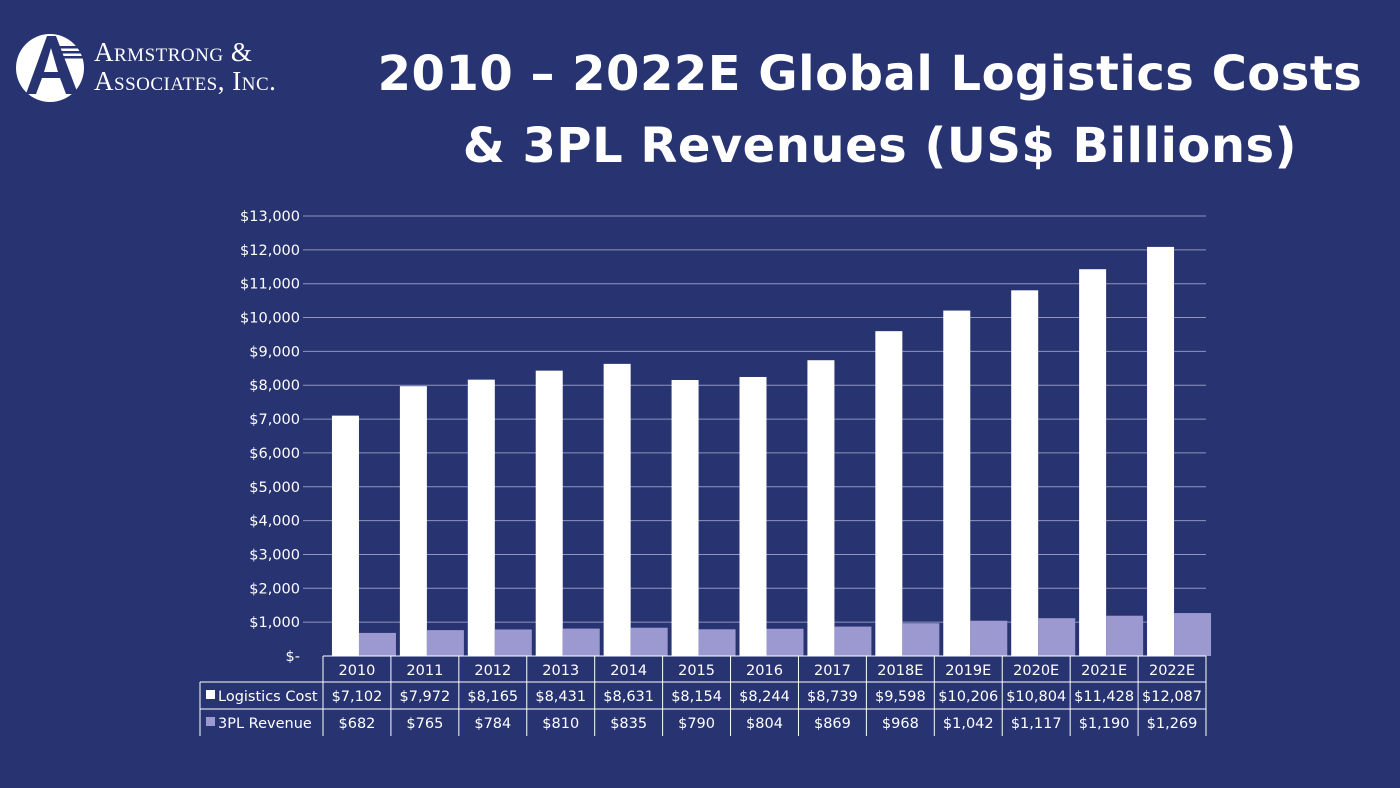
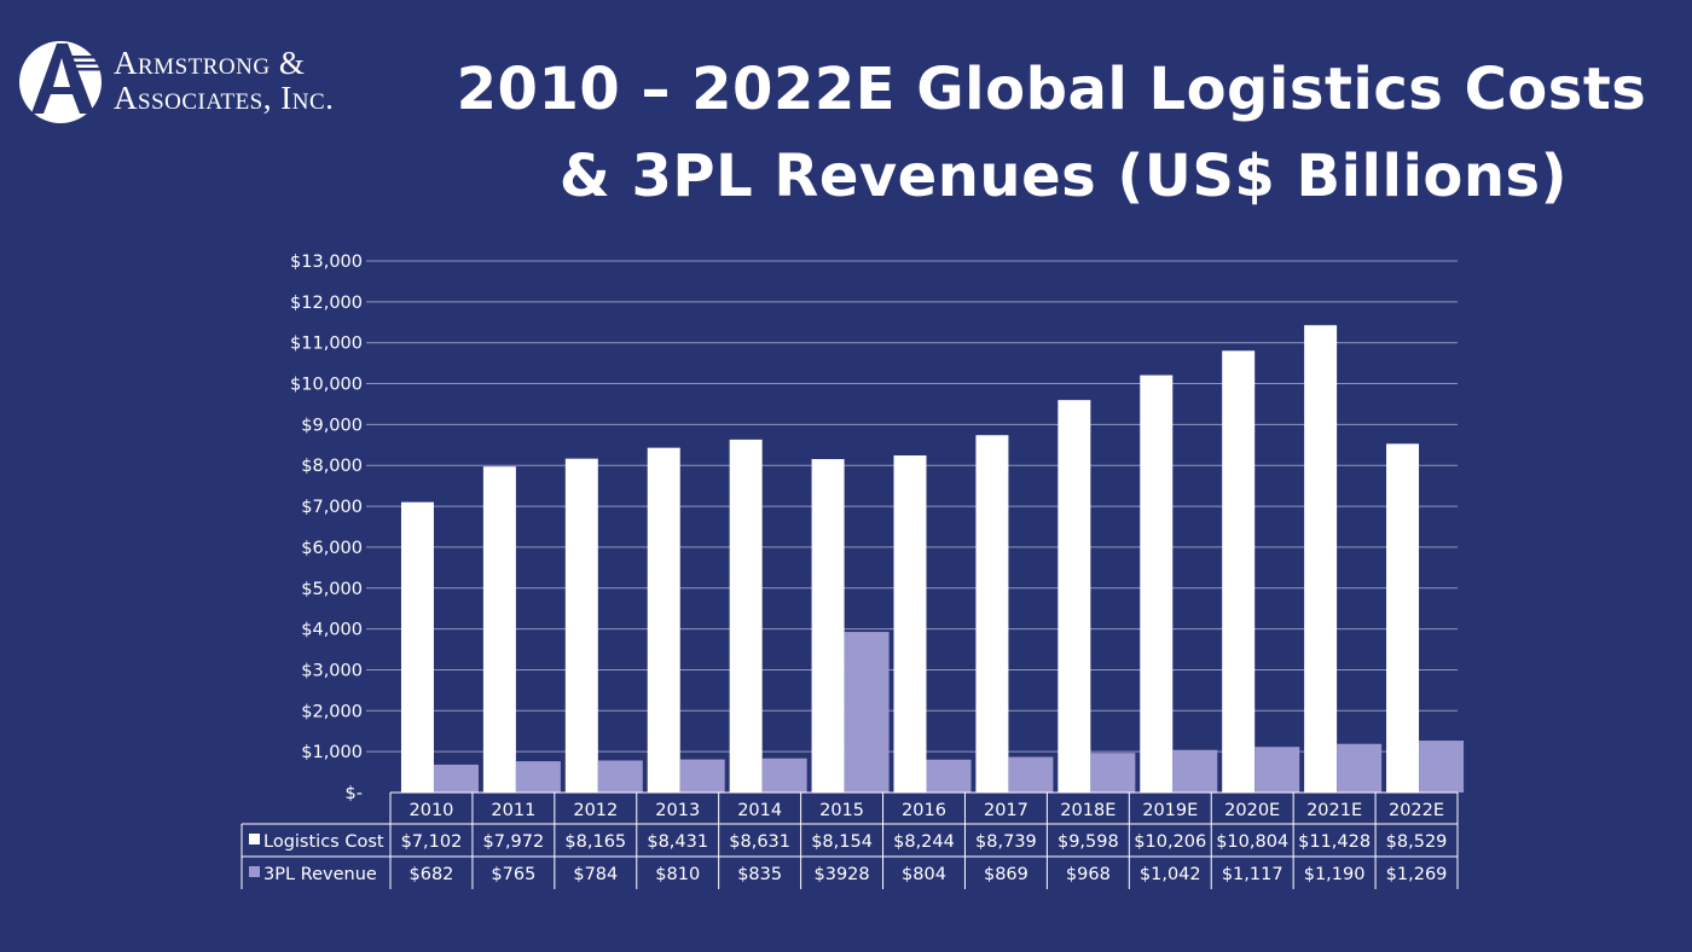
3PL Revenue/2015: $790 -> $3928
Logistics Cost/2022E: $12,087 -> $8,529
